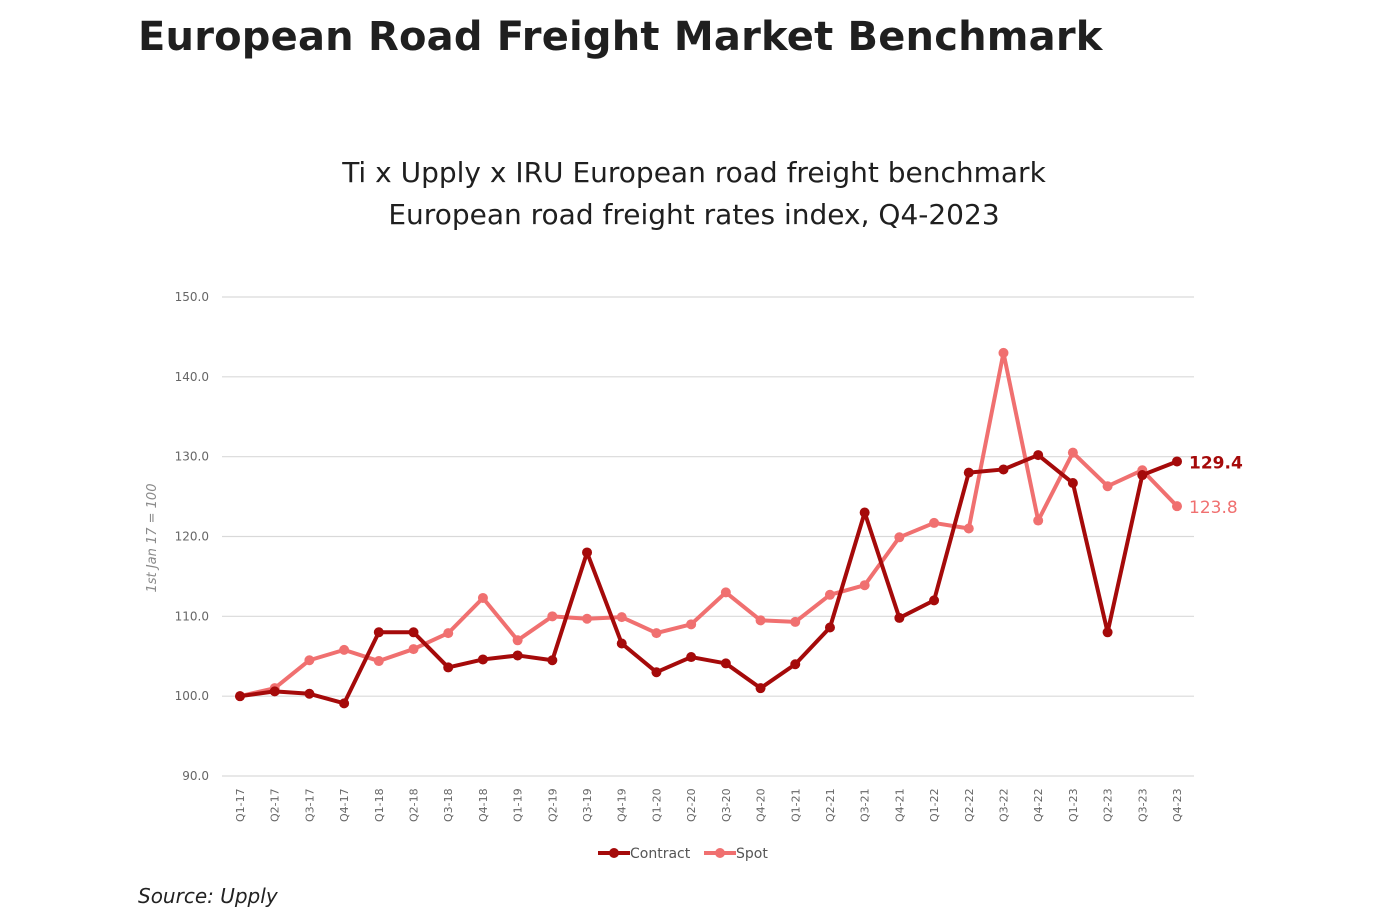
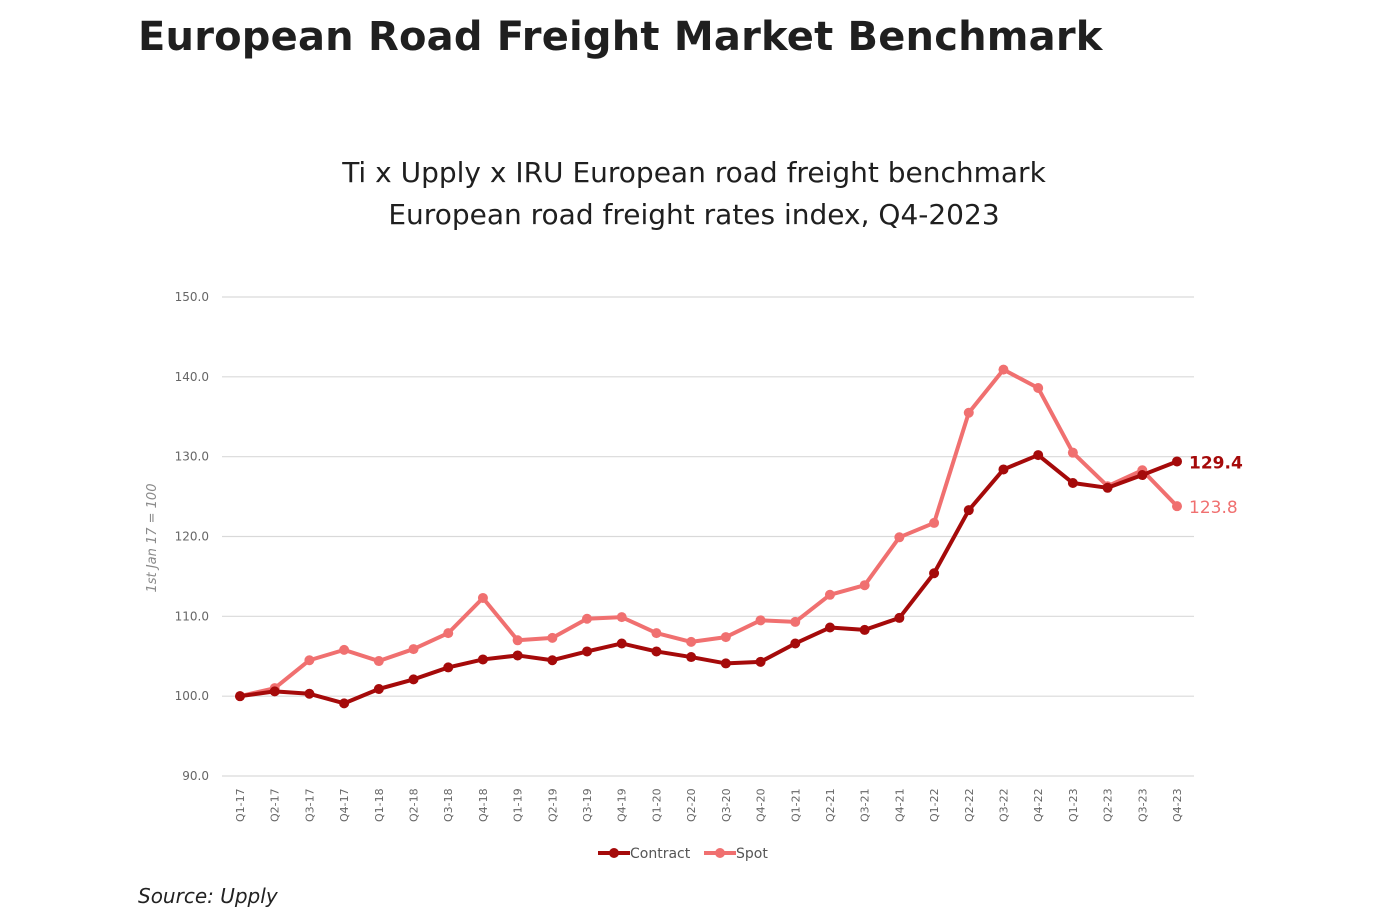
Contract/Q1-18: 108 -> 101
Contract/Q2-18: 108 -> 102
Spot/Q2-19: 110 -> 107
Contract/Q3-19: 118 -> 106
Contract/Q1-20: 103 -> 106
Spot/Q2-20: 109 -> 107
Spot/Q3-20: 113 -> 107
Contract/Q4-20: 101 -> 104
Contract/Q1-21: 104 -> 107
Contract/Q3-21: 123 -> 108
Contract/Q1-22: 112 -> 115
Contract/Q2-22: 128 -> 123
Spot/Q2-22: 121 -> 136
Spot/Q3-22: 143 -> 141
Spot/Q4-22: 122 -> 139
Contract/Q2-23: 108 -> 126
